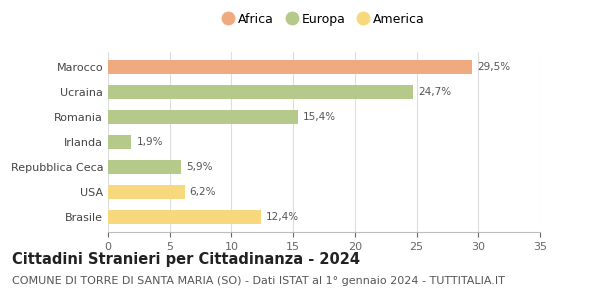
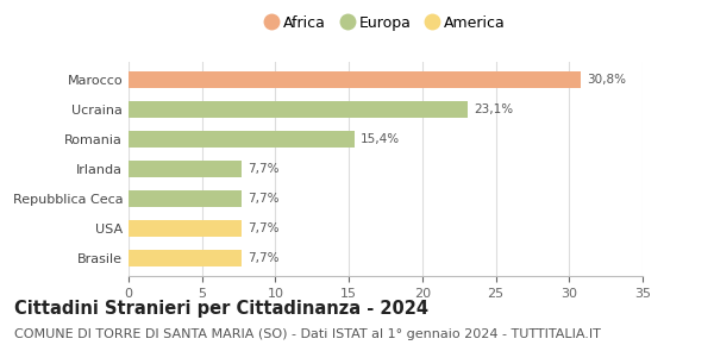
Marocco: 29,5% -> 30,8%
Ucraina: 24,7% -> 23,1%
Irlanda: 1,9% -> 7,7%
Repubblica Ceca: 5,9% -> 7,7%
USA: 6,2% -> 7,7%
Brasile: 12,4% -> 7,7%
